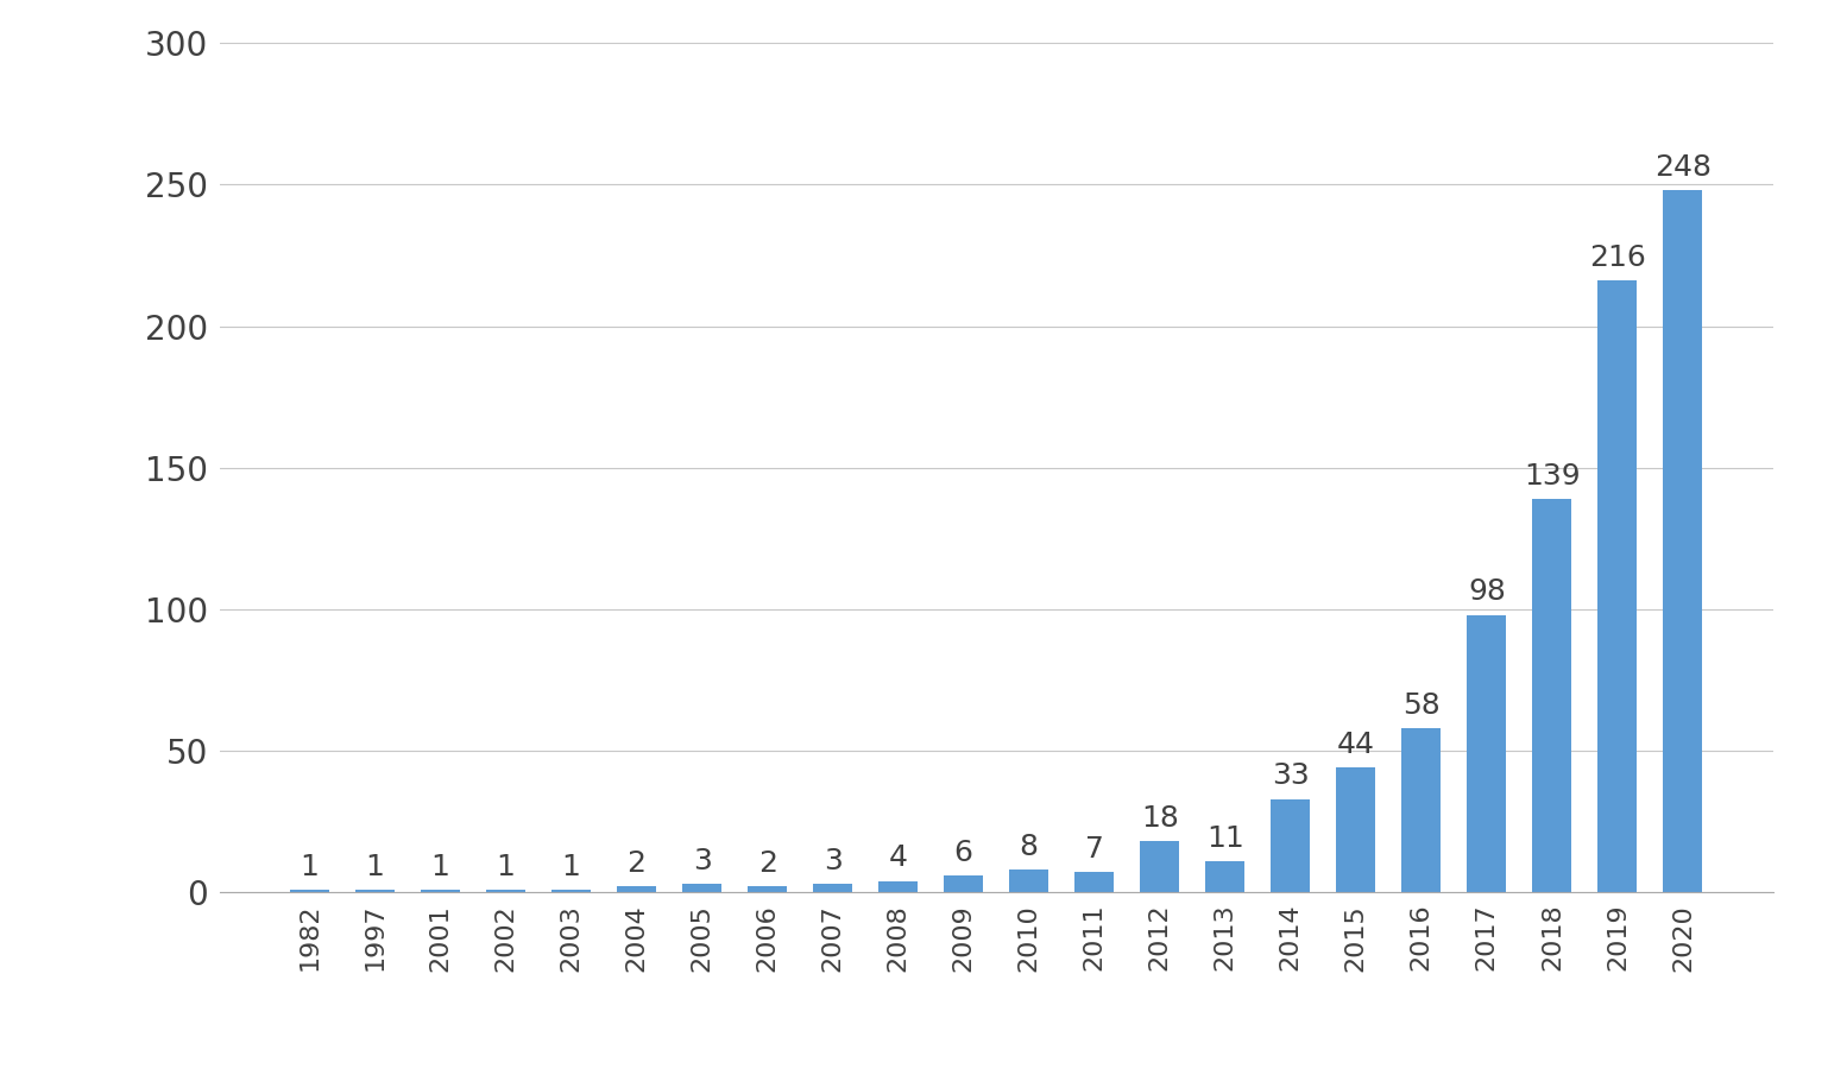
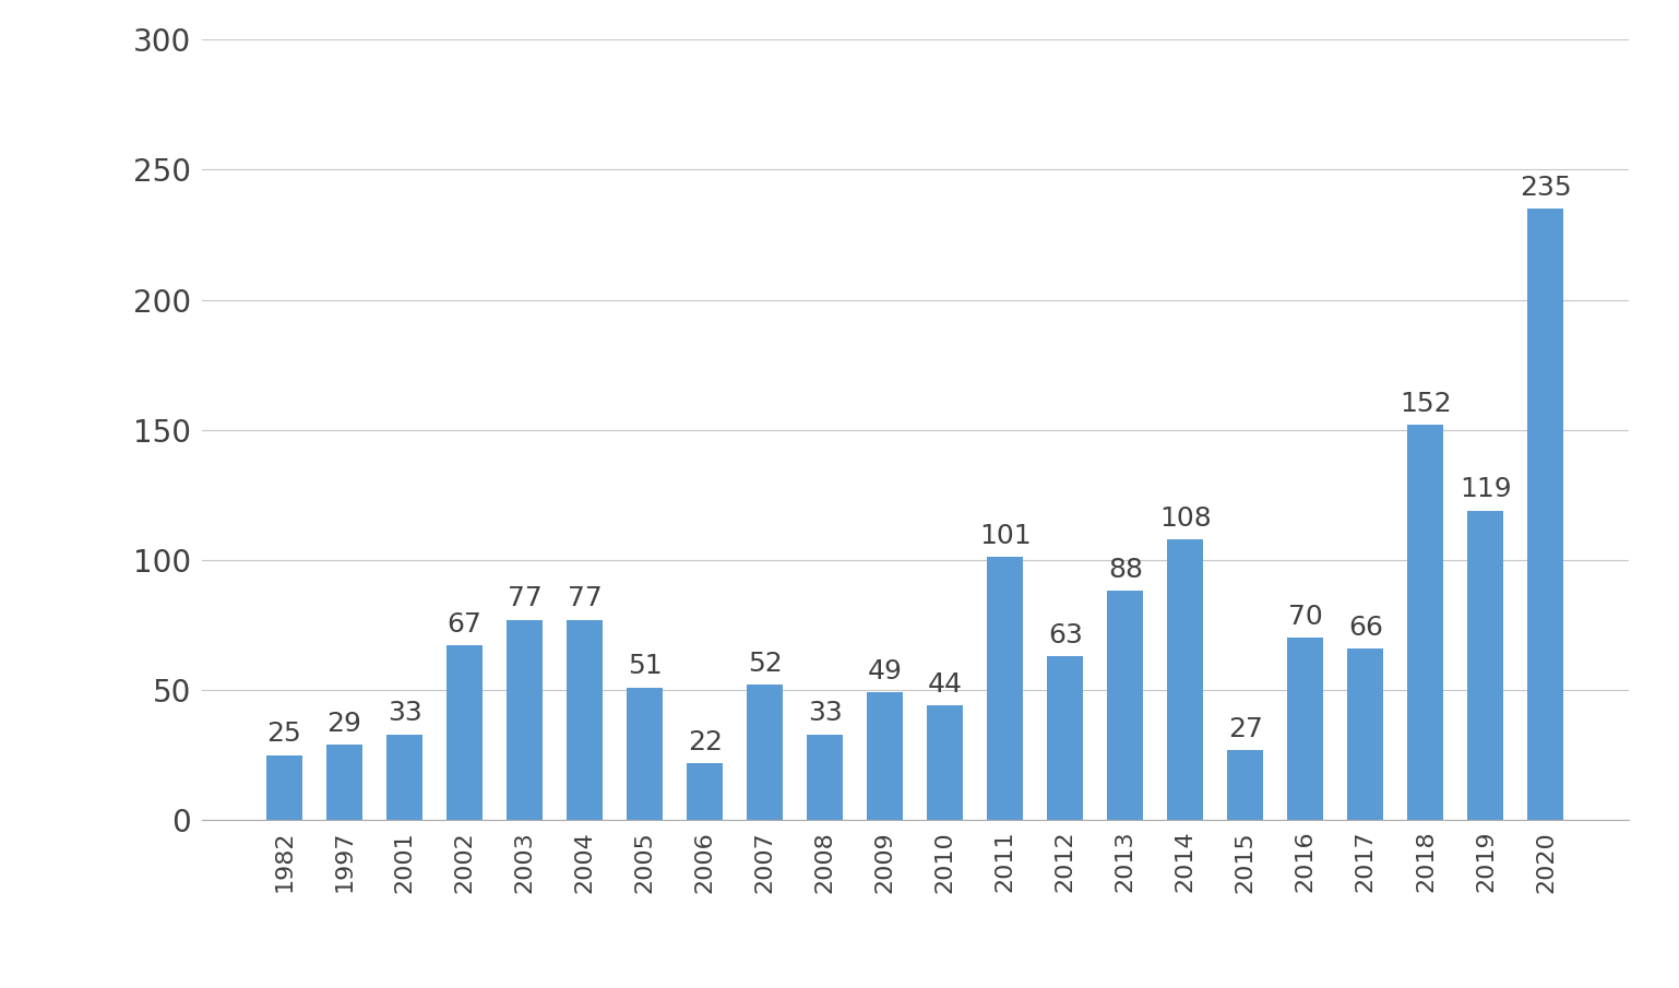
1982: 1 -> 25
1997: 1 -> 29
2001: 1 -> 33
2002: 1 -> 67
2003: 1 -> 77
2004: 2 -> 77
2005: 3 -> 51
2006: 2 -> 22
2007: 3 -> 52
2008: 4 -> 33
2009: 6 -> 49
2010: 8 -> 44
2011: 7 -> 101
2012: 18 -> 63
2013: 11 -> 88
2014: 33 -> 108
2015: 44 -> 27
2016: 58 -> 70
2017: 98 -> 66
2018: 139 -> 152
2019: 216 -> 119
2020: 248 -> 235
